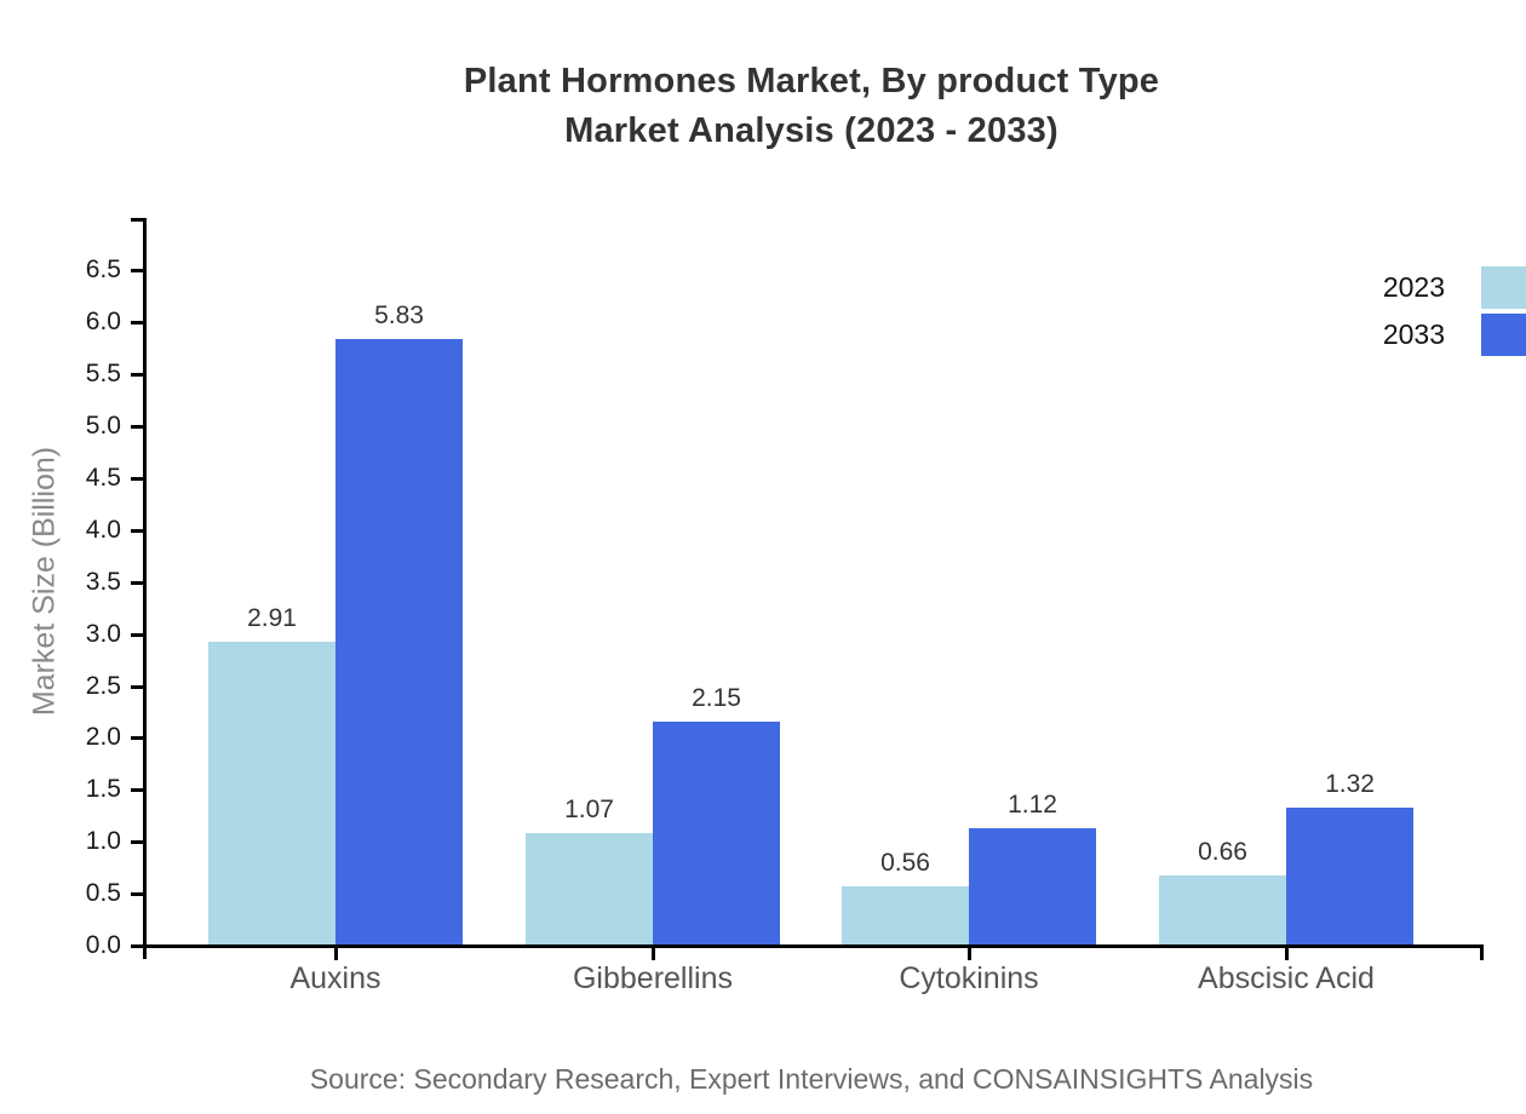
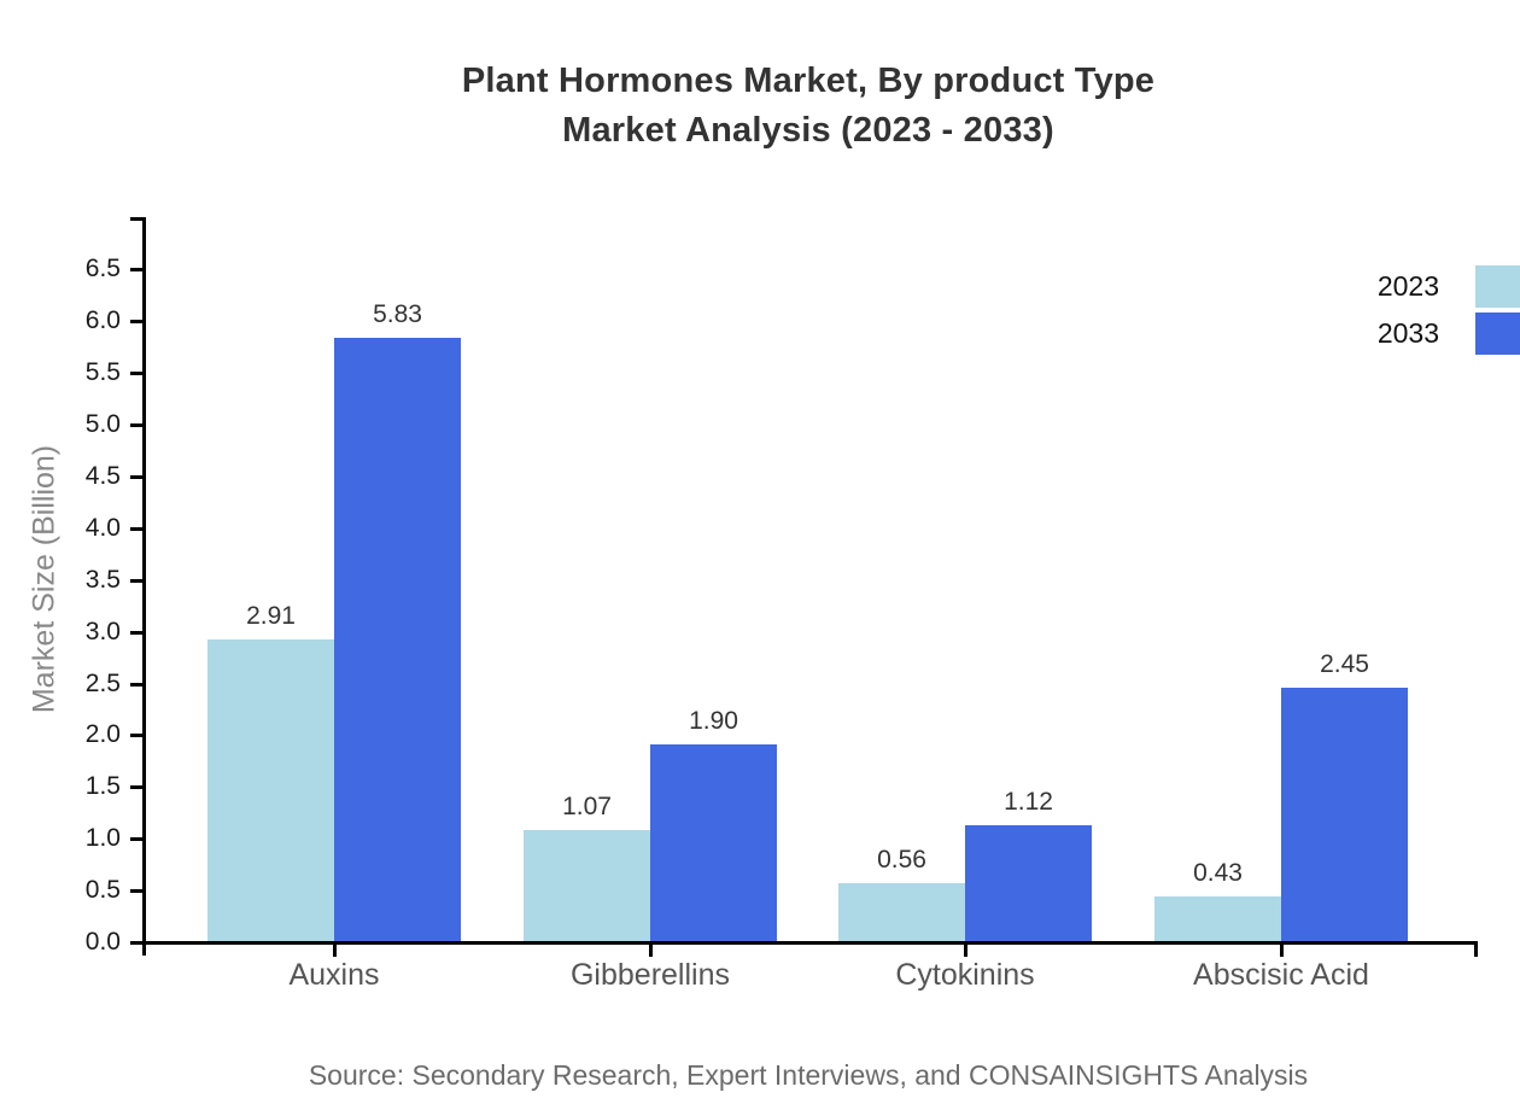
2033/Gibberellins: 2.15 -> 1.90
2023/Abscisic Acid: 0.66 -> 0.43
2033/Abscisic Acid: 1.32 -> 2.45
